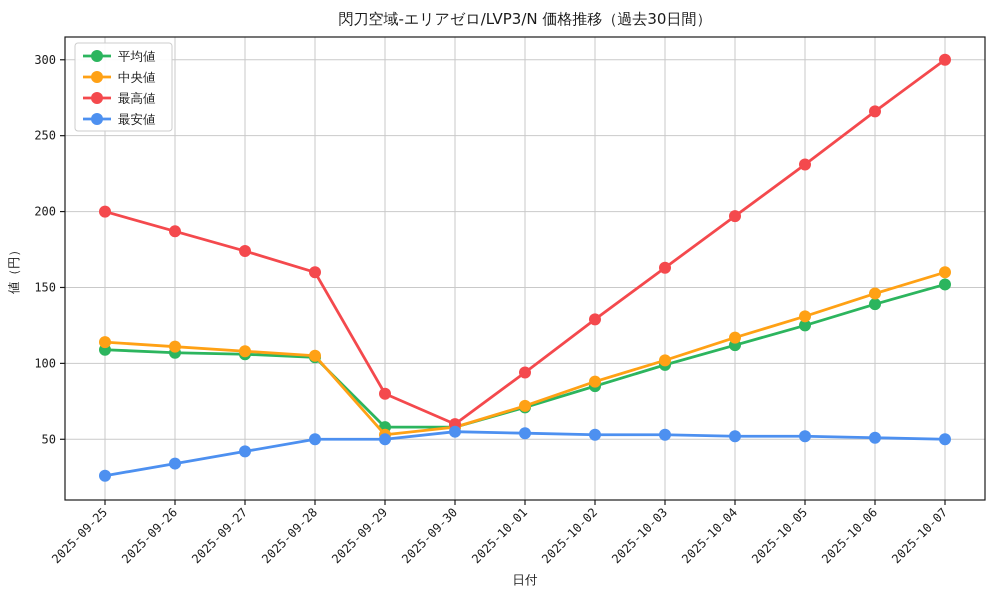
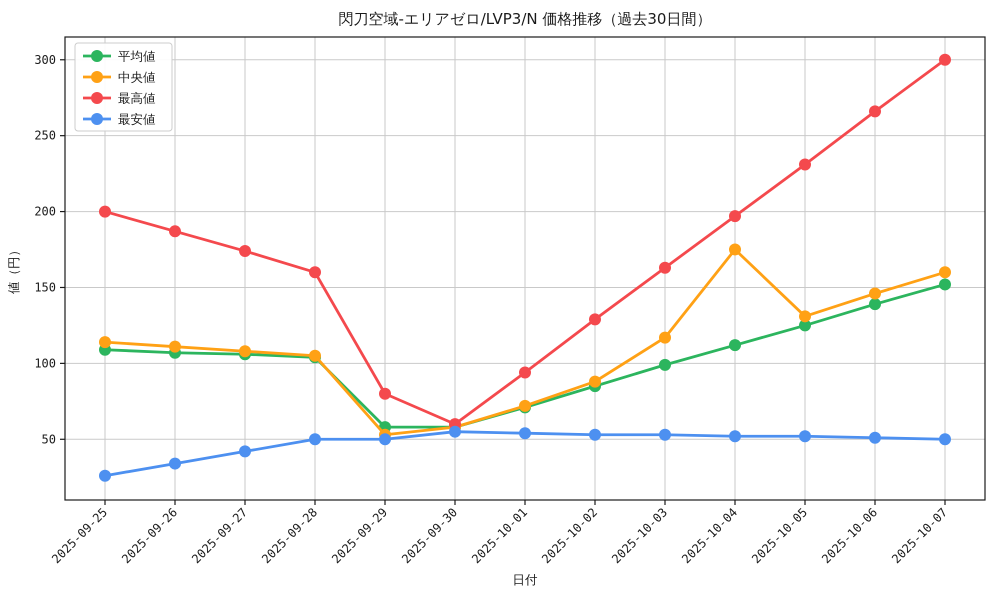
中央値/2025-10-03: 102 -> 117
中央値/2025-10-04: 117 -> 175
